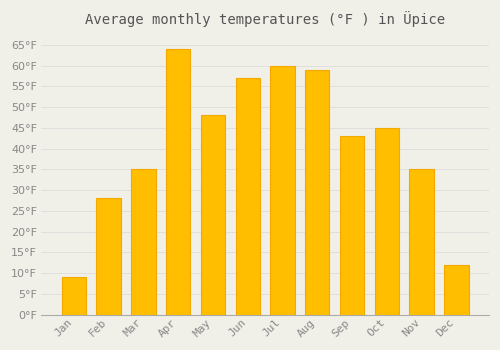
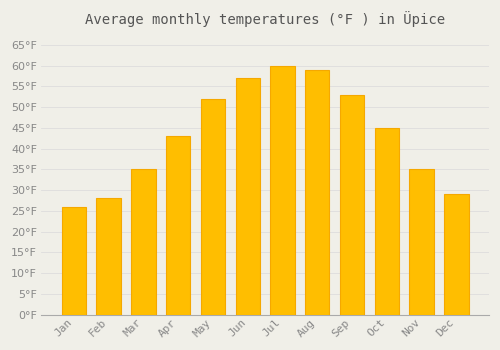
Jan: 9°F -> 26°F
Apr: 64°F -> 43°F
May: 48°F -> 52°F
Sep: 43°F -> 53°F
Dec: 12°F -> 29°F
